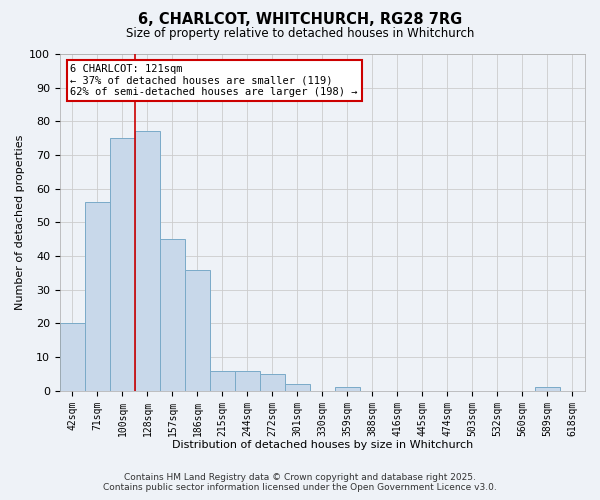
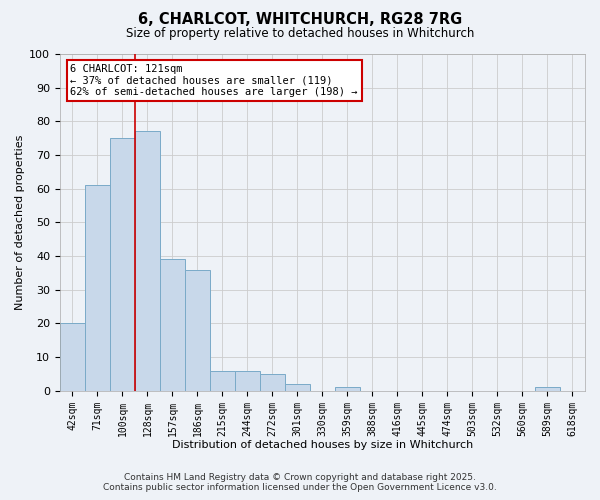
71sqm: 56 -> 61
157sqm: 45 -> 39
